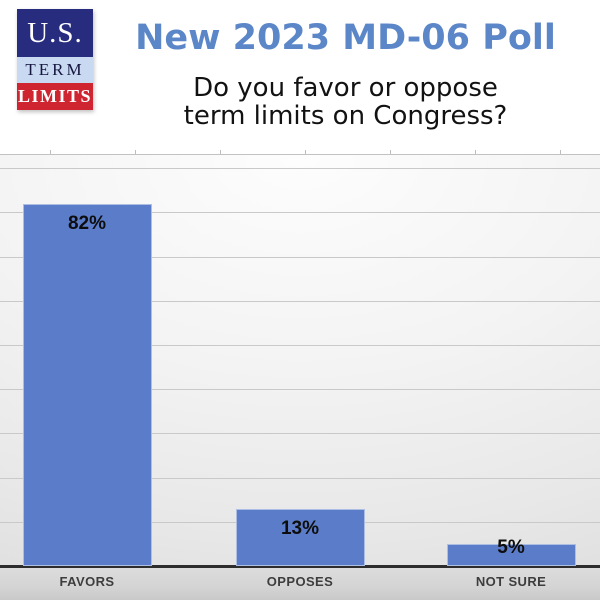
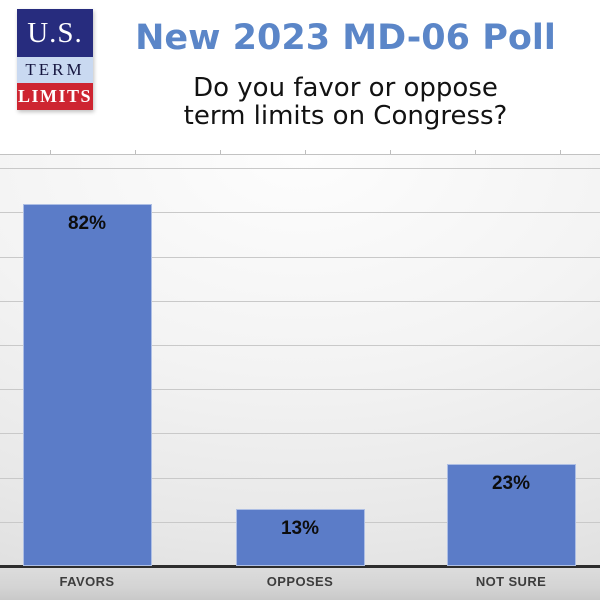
NOT SURE: 5% -> 23%
